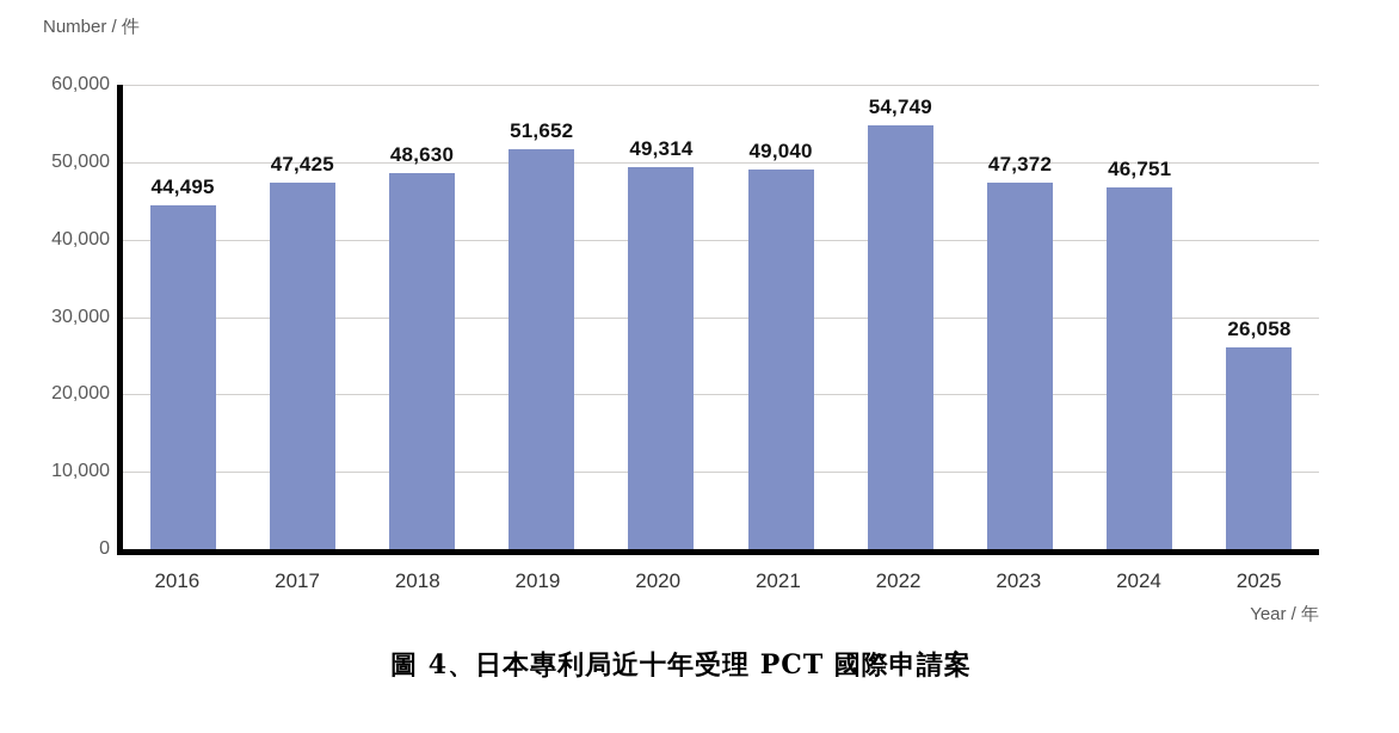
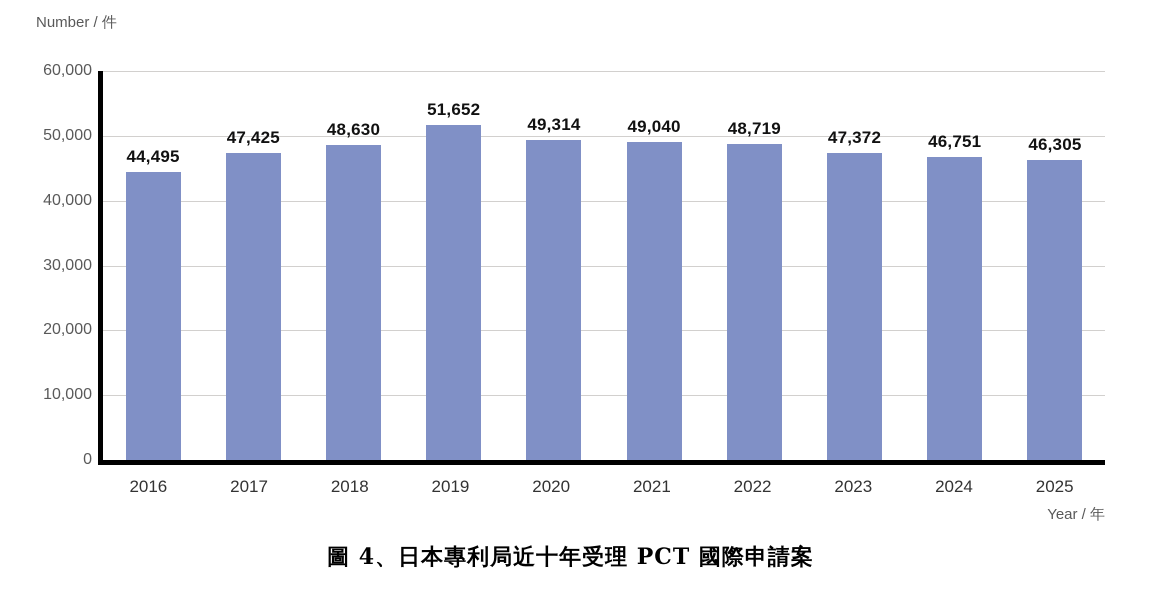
2022: 54,749 -> 48,719
2025: 26,058 -> 46,305
